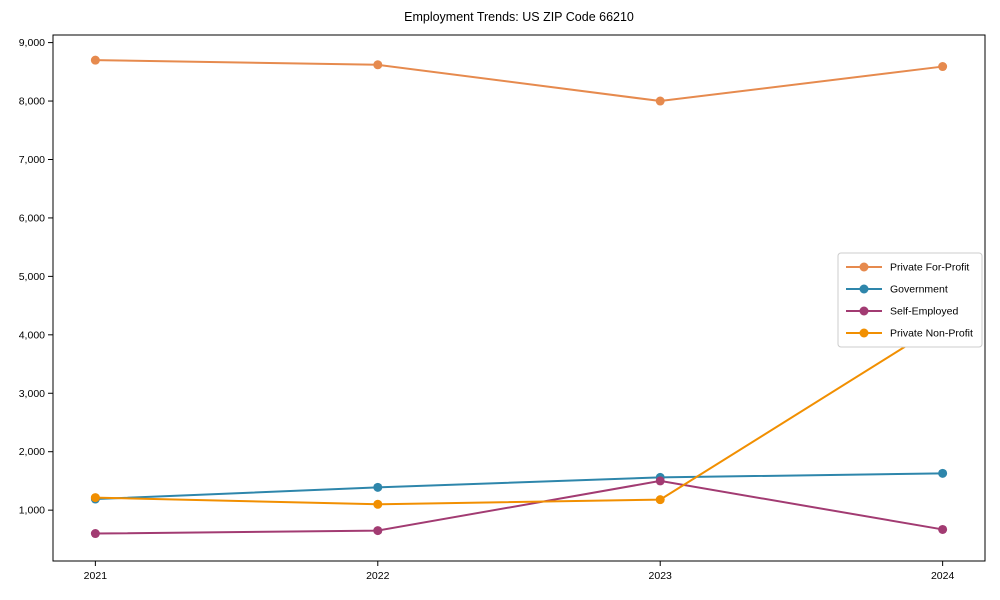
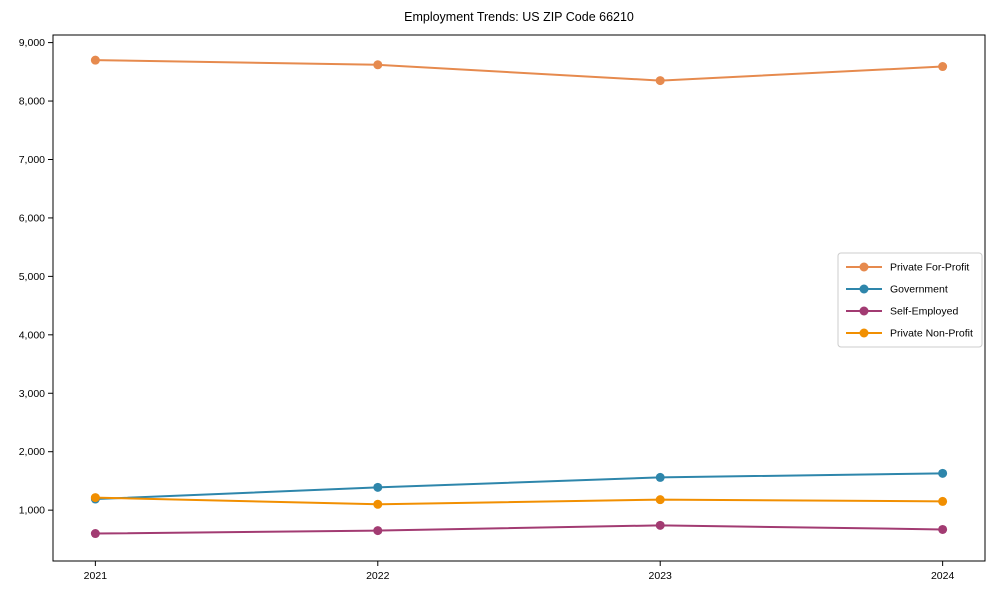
Private For-Profit/2023: 8000 -> 8400
Self-Employed/2023: 1500 -> 700
Private Non-Profit/2024: 4200 -> 1200
